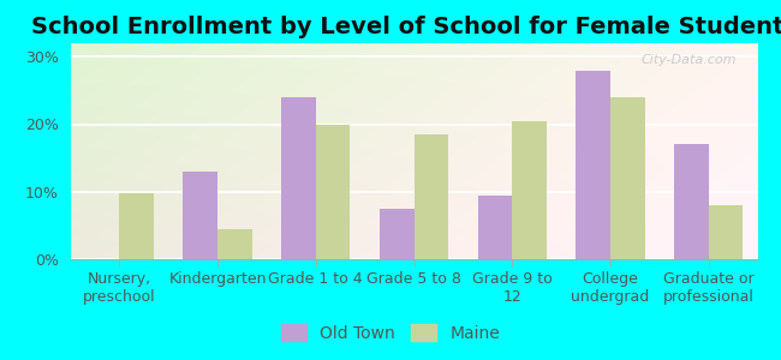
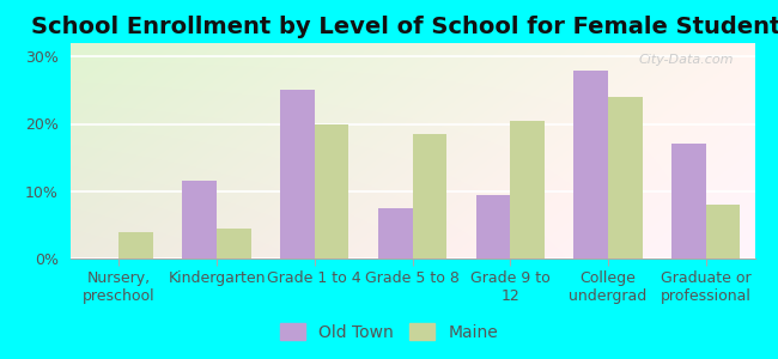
Maine/Nursery, preschool: 9.8% -> 4.0%
Old Town/Kindergarten: 13.0% -> 11.5%
Old Town/Grade 1 to 4: 24.0% -> 25.0%
